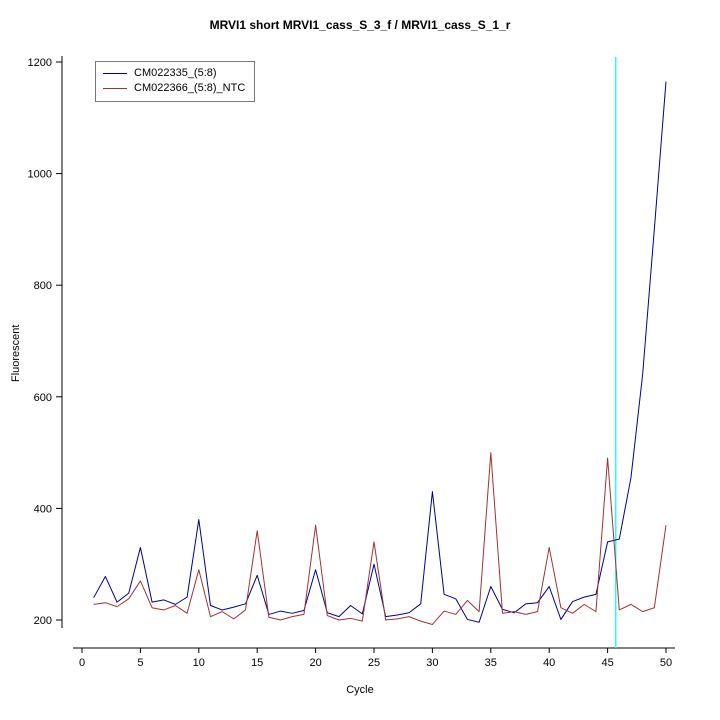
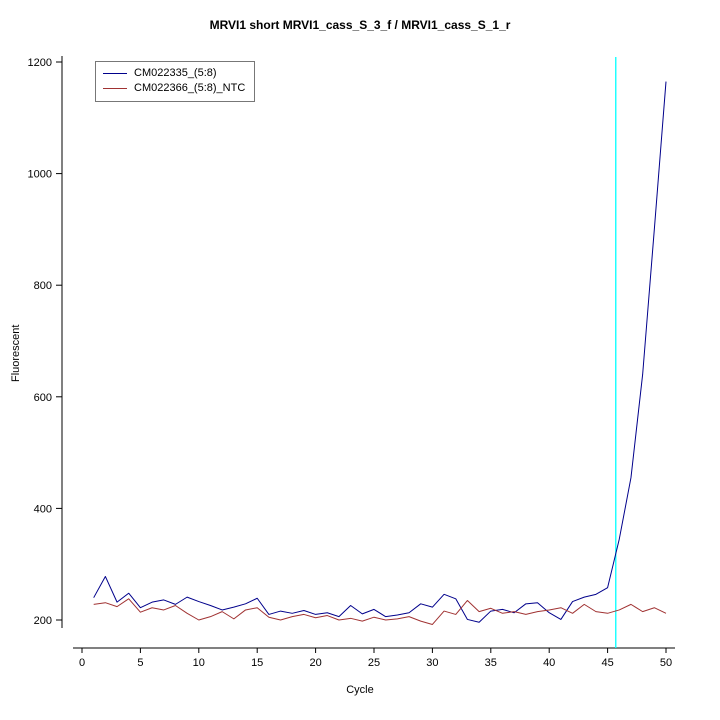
CM022335_(5:8)/5: 330 -> 220
CM022366_(5:8)_NTC/5: 270 -> 210
CM022335_(5:8)/10: 380 -> 230
CM022366_(5:8)_NTC/10: 290 -> 200
CM022335_(5:8)/15: 280 -> 240
CM022366_(5:8)_NTC/15: 360 -> 220
CM022335_(5:8)/20: 290 -> 210
CM022366_(5:8)_NTC/20: 370 -> 200
CM022335_(5:8)/25: 300 -> 220
CM022366_(5:8)_NTC/25: 340 -> 200
CM022335_(5:8)/30: 430 -> 220
CM022335_(5:8)/35: 260 -> 220
CM022366_(5:8)_NTC/35: 500 -> 220
CM022335_(5:8)/40: 260 -> 210
CM022366_(5:8)_NTC/40: 330 -> 220
CM022335_(5:8)/45: 340 -> 260
CM022366_(5:8)_NTC/45: 490 -> 210
CM022366_(5:8)_NTC/50: 370 -> 210
